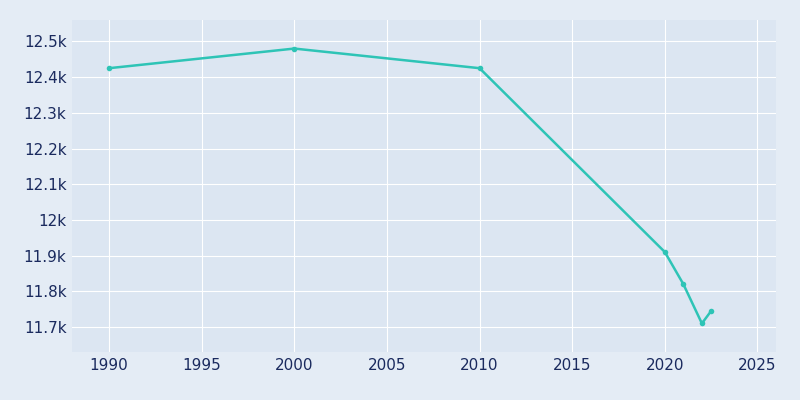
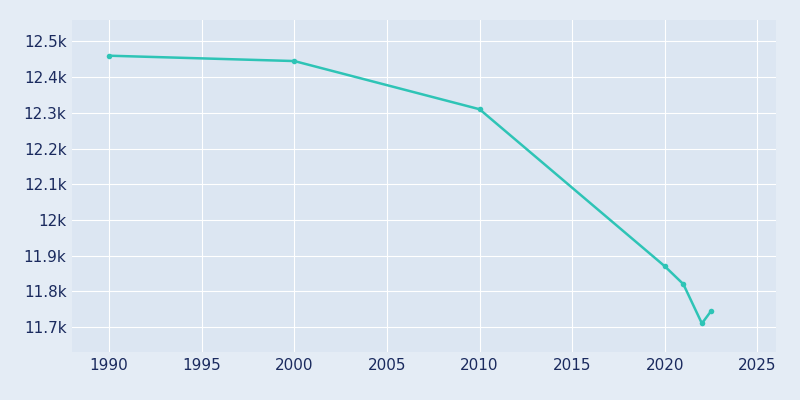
1990: 12.425k -> 12.460k
2000: 12.480k -> 12.445k
2010: 12.425k -> 12.310k
2020: 11.910k -> 11.870k
